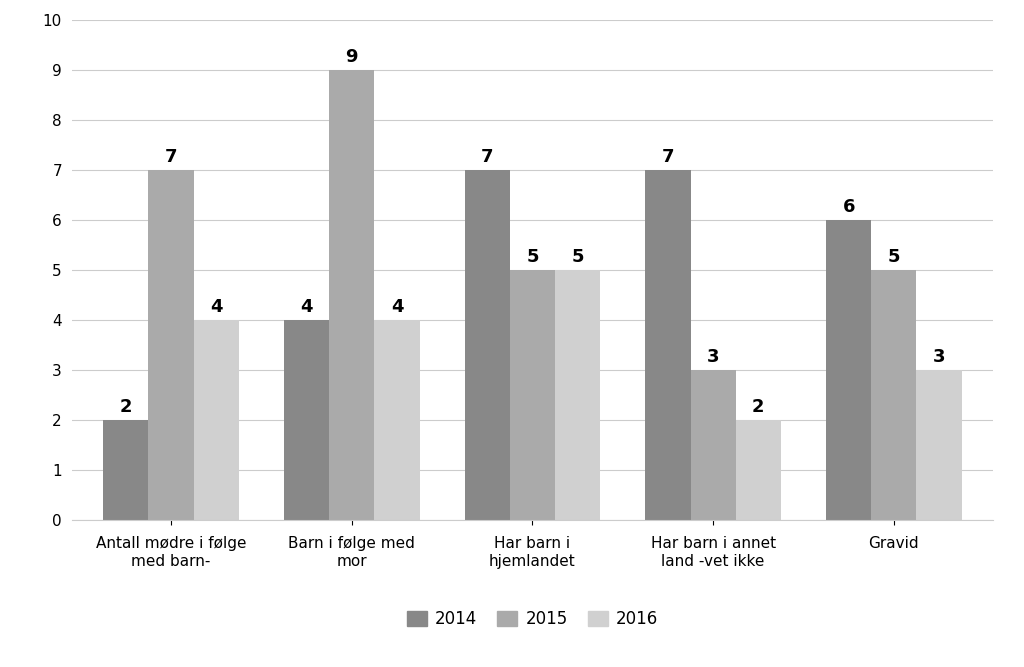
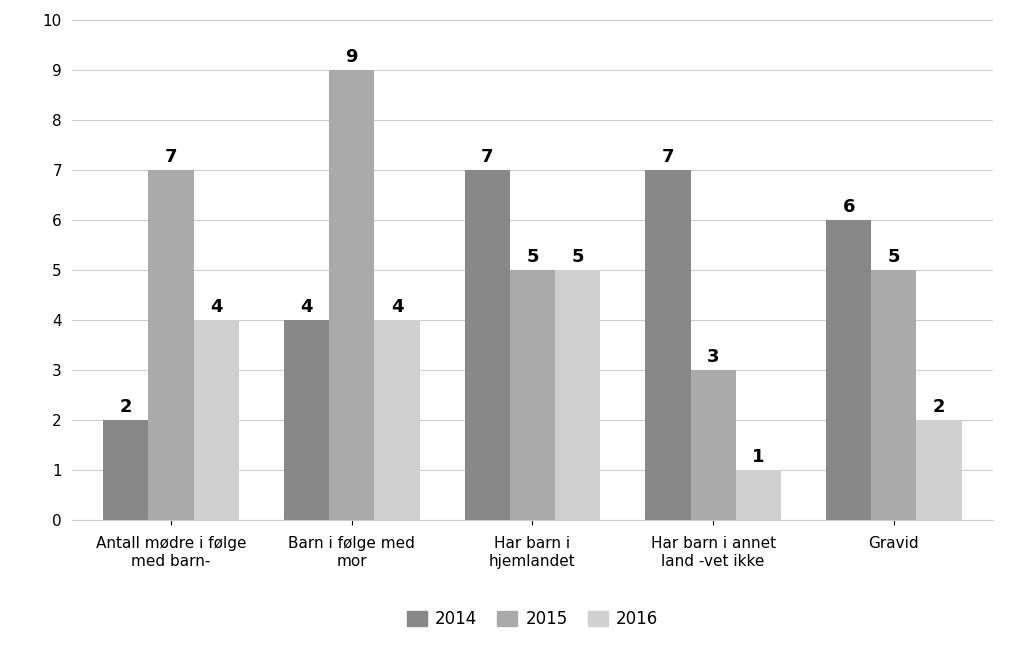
2016/Har barn i annet land -vet ikke: 2 -> 1
2016/Gravid: 3 -> 2
